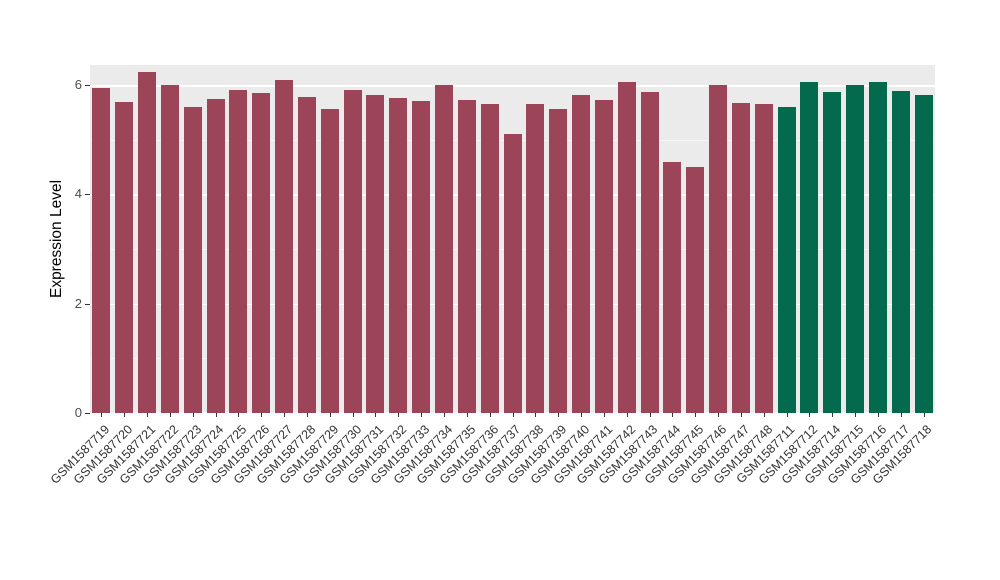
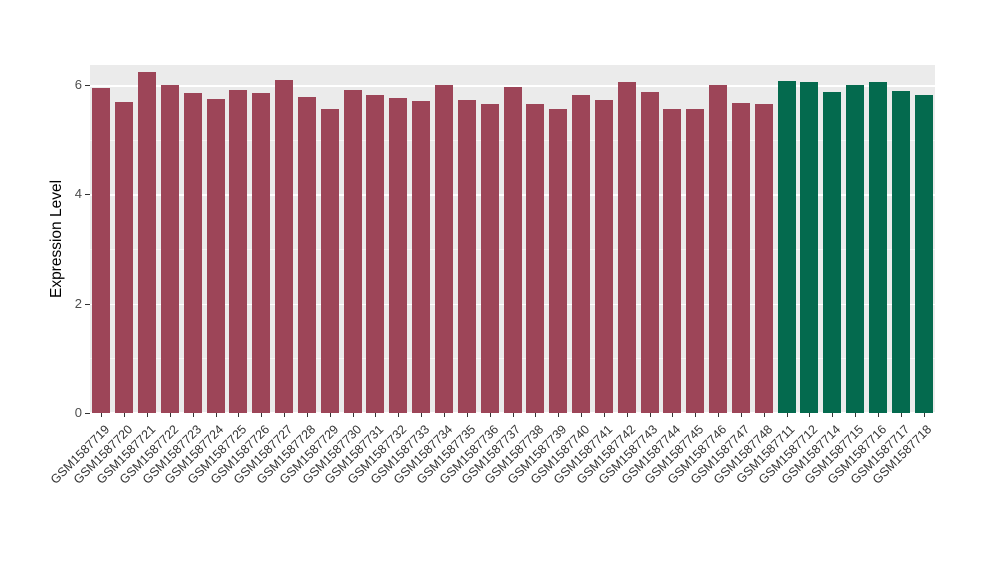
GSM1587723: 5.6 -> 5.8
GSM1587737: 5.1 -> 6.0
GSM1587744: 4.6 -> 5.6
GSM1587745: 4.5 -> 5.6
GSM1587711: 5.6 -> 6.1
